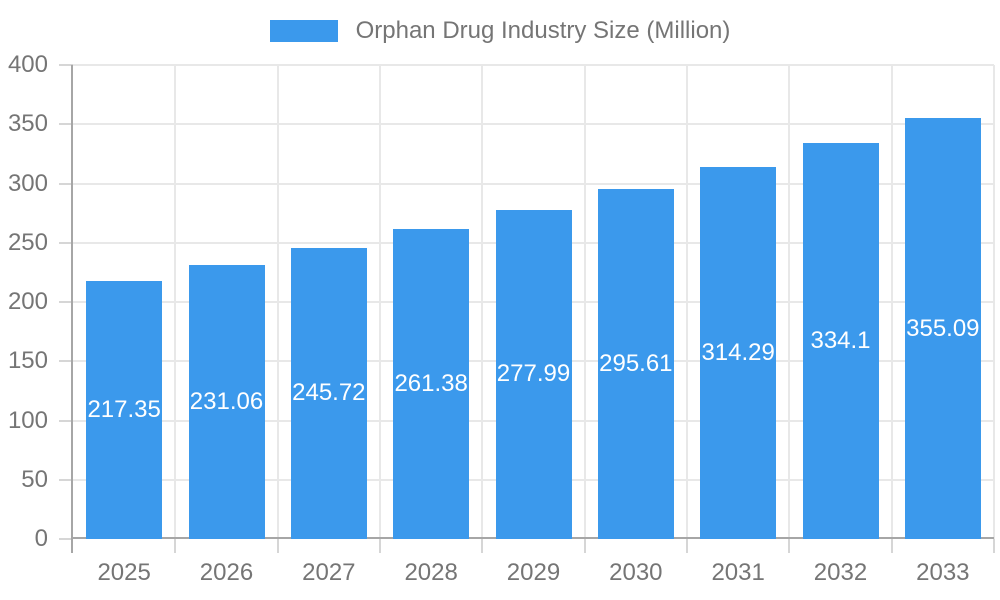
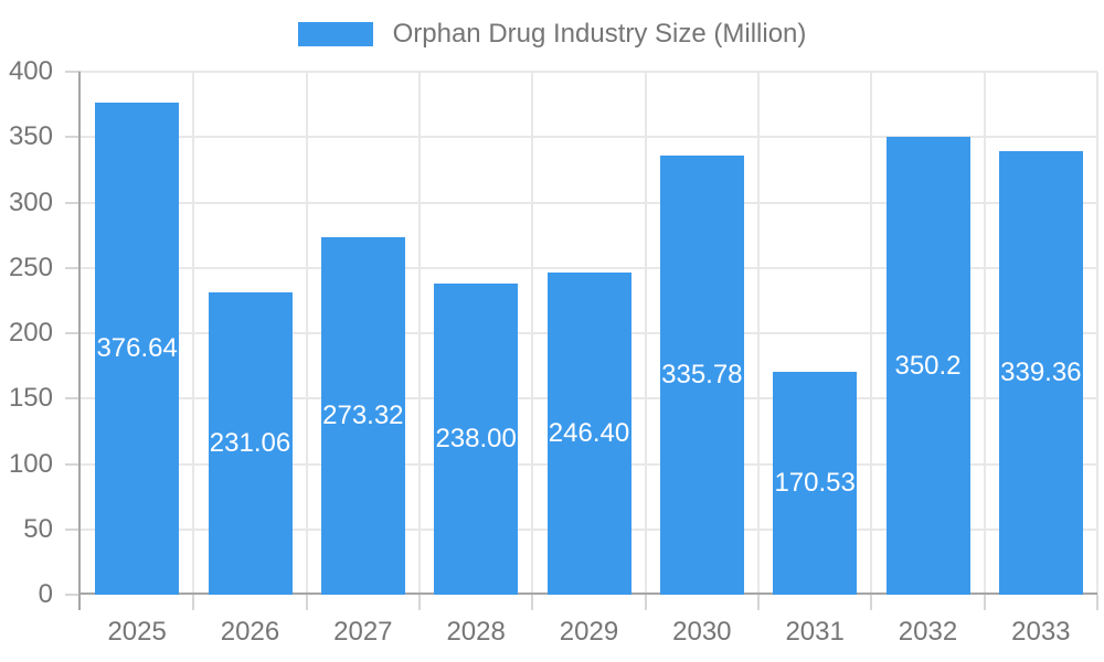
2025: 217.35 -> 376.64
2027: 245.72 -> 273.32
2028: 261.38 -> 238.00
2029: 277.99 -> 246.40
2030: 295.61 -> 335.78
2031: 314.29 -> 170.53
2032: 334.1 -> 350.2
2033: 355.09 -> 339.36
